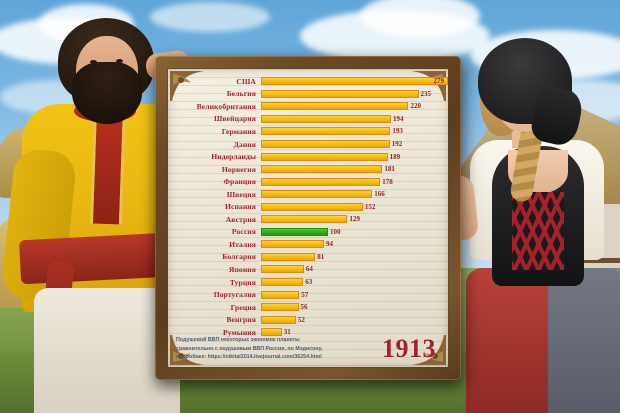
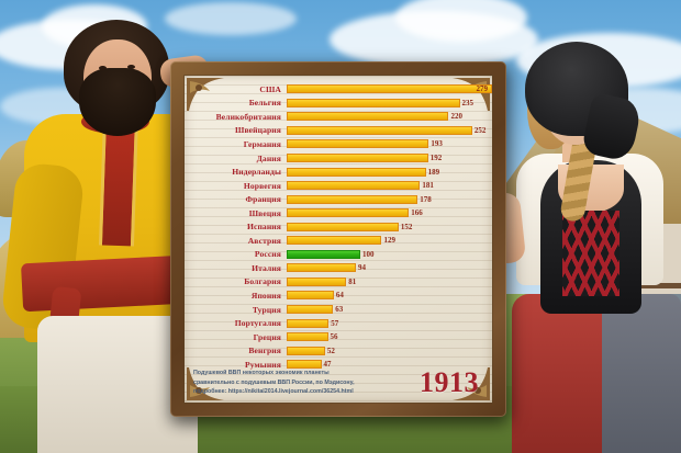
Швейцария: 194 -> 252
Румыния: 31 -> 47
